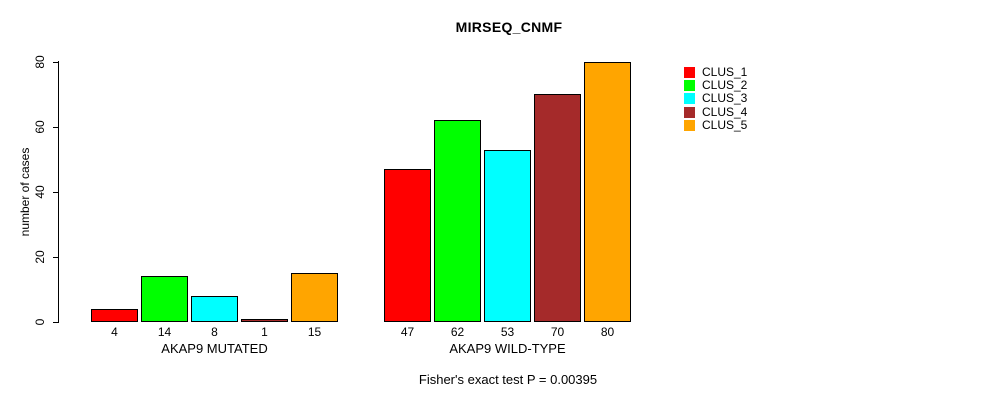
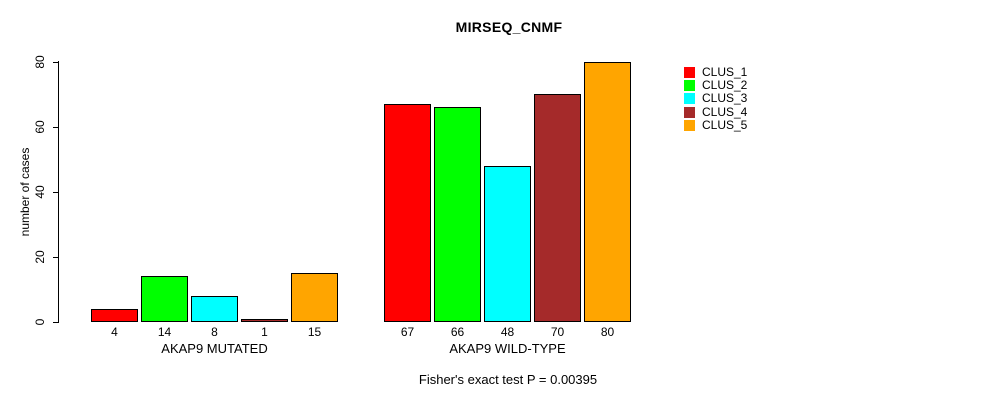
CLUS_1/AKAP9 WILD-TYPE: 47 -> 67
CLUS_2/AKAP9 WILD-TYPE: 62 -> 66
CLUS_3/AKAP9 WILD-TYPE: 53 -> 48
